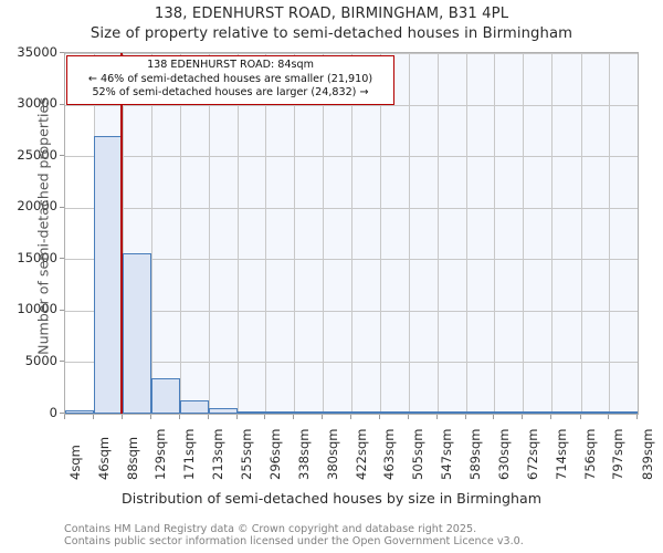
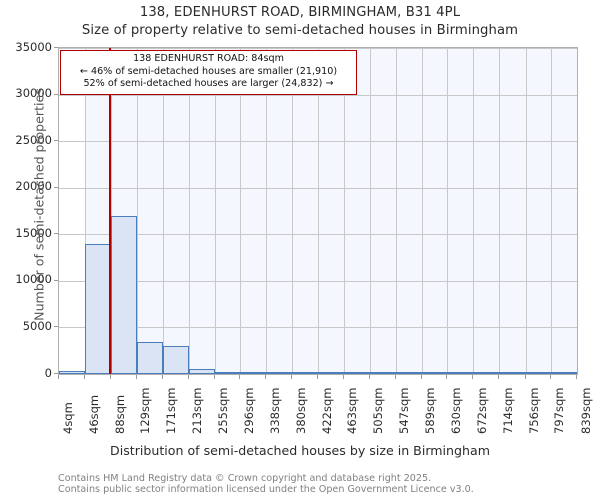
46sqm: 27000 -> 14000
88sqm: 16000 -> 17000
171sqm: 1000 -> 3000
